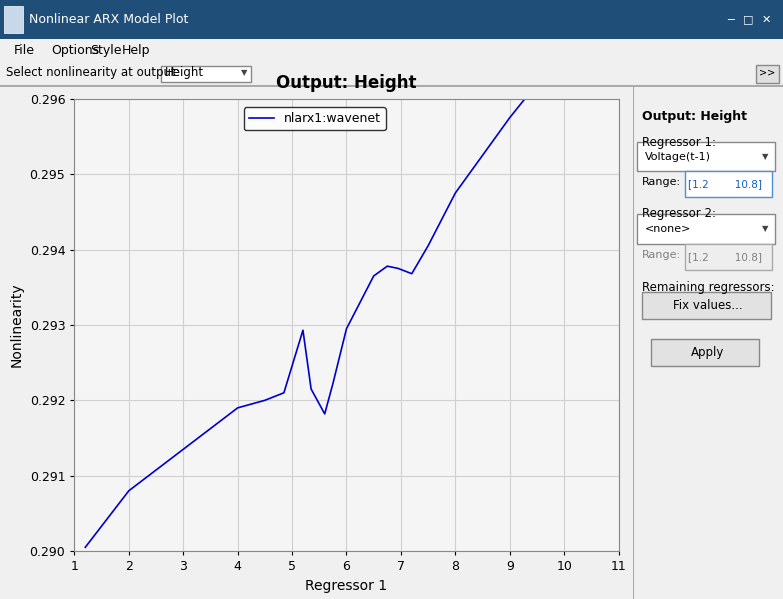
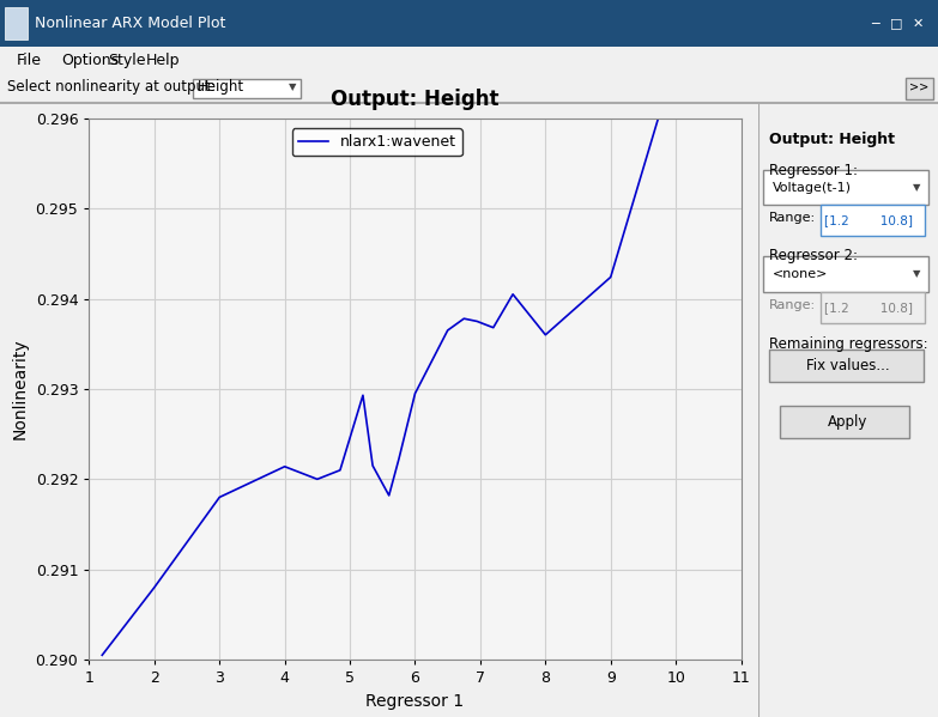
3: 0.29135 -> 0.29180
4: 0.29190 -> 0.29214
8: 0.29475 -> 0.29360
9: 0.29575 -> 0.29424
